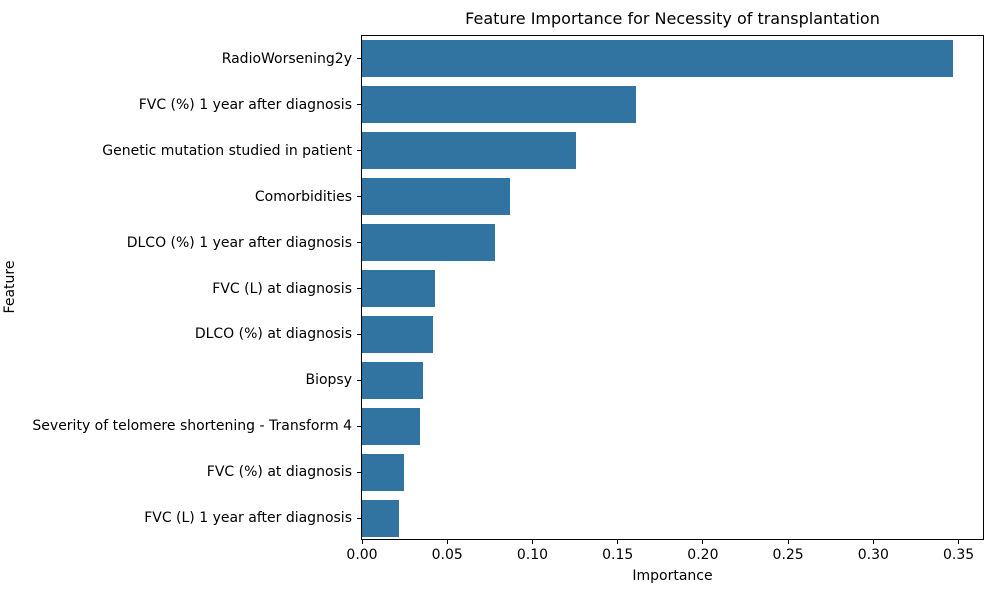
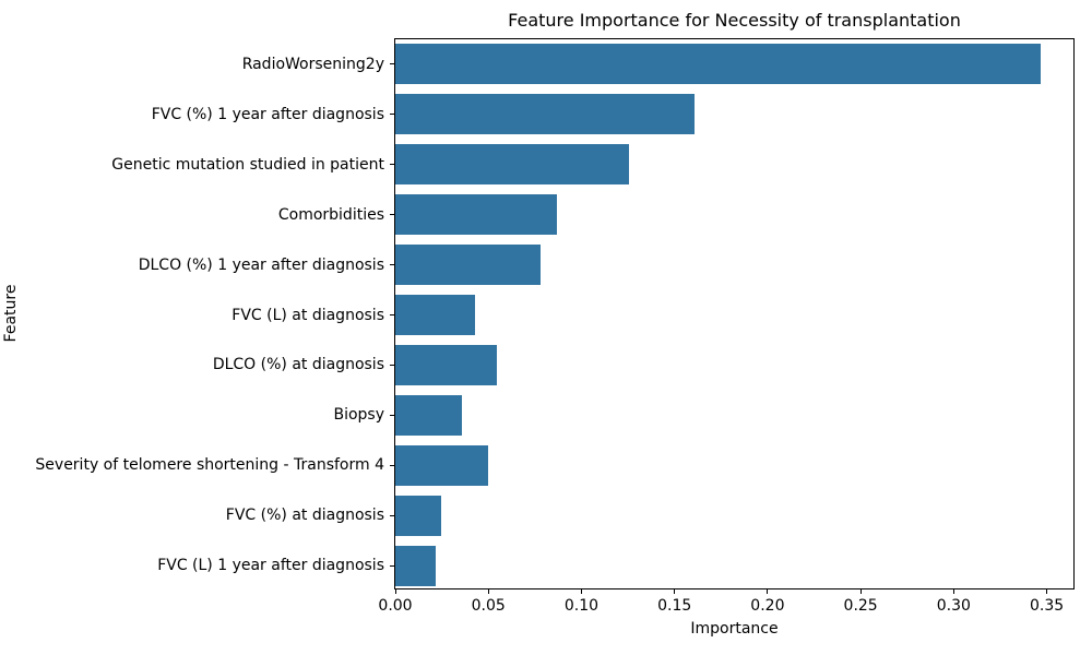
DLCO (%) at diagnosis: 0.042 -> 0.055
Severity of telomere shortening - Transform 4: 0.034 -> 0.050
